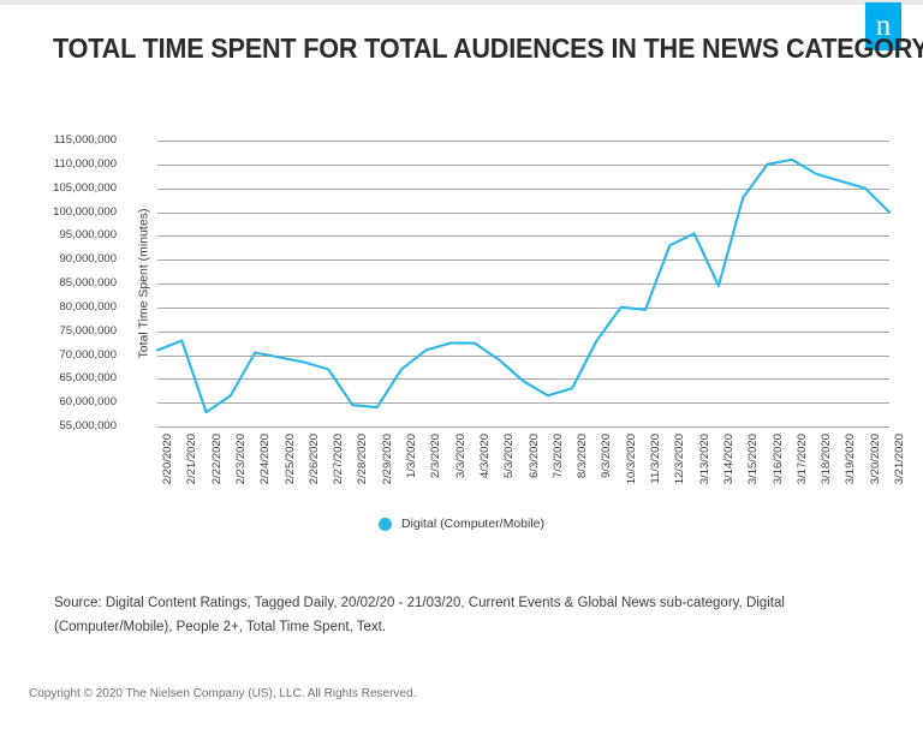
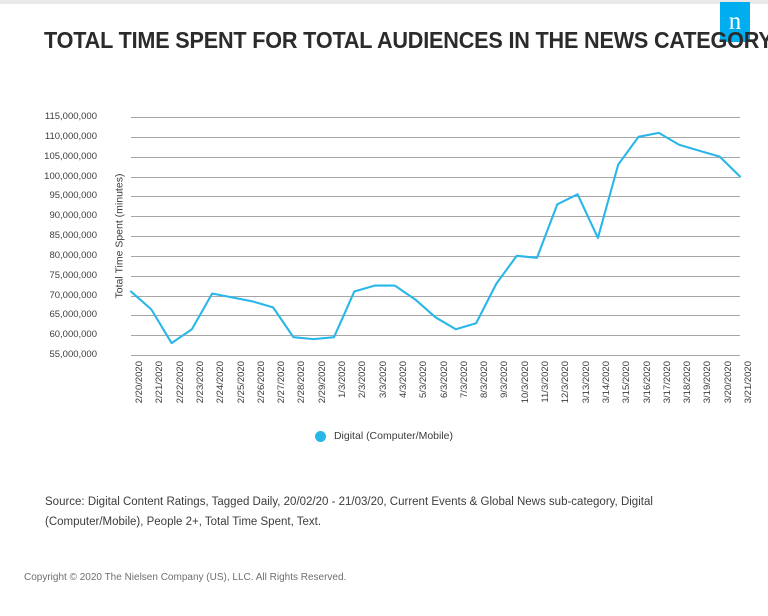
2/21/2020: 73000000 -> 66000000
1/3/2020: 67000000 -> 60000000
